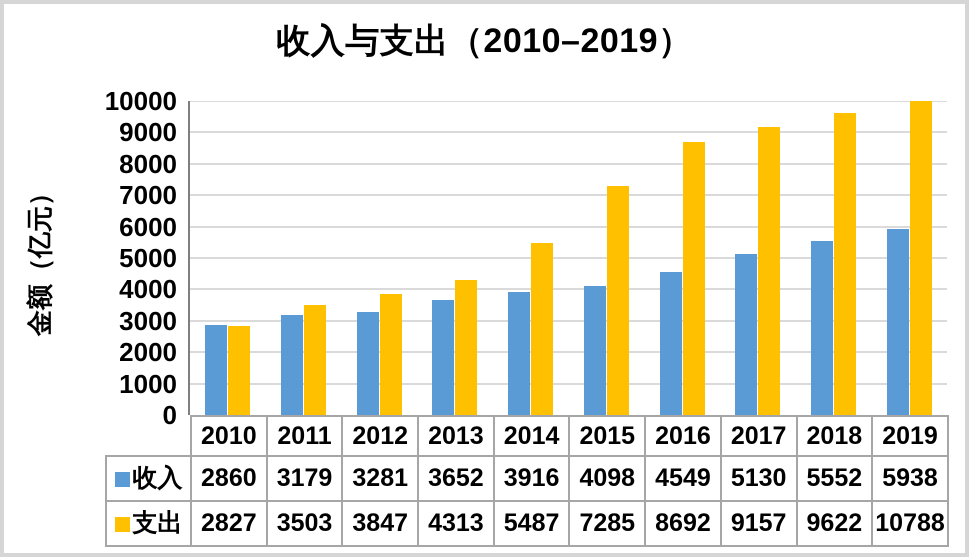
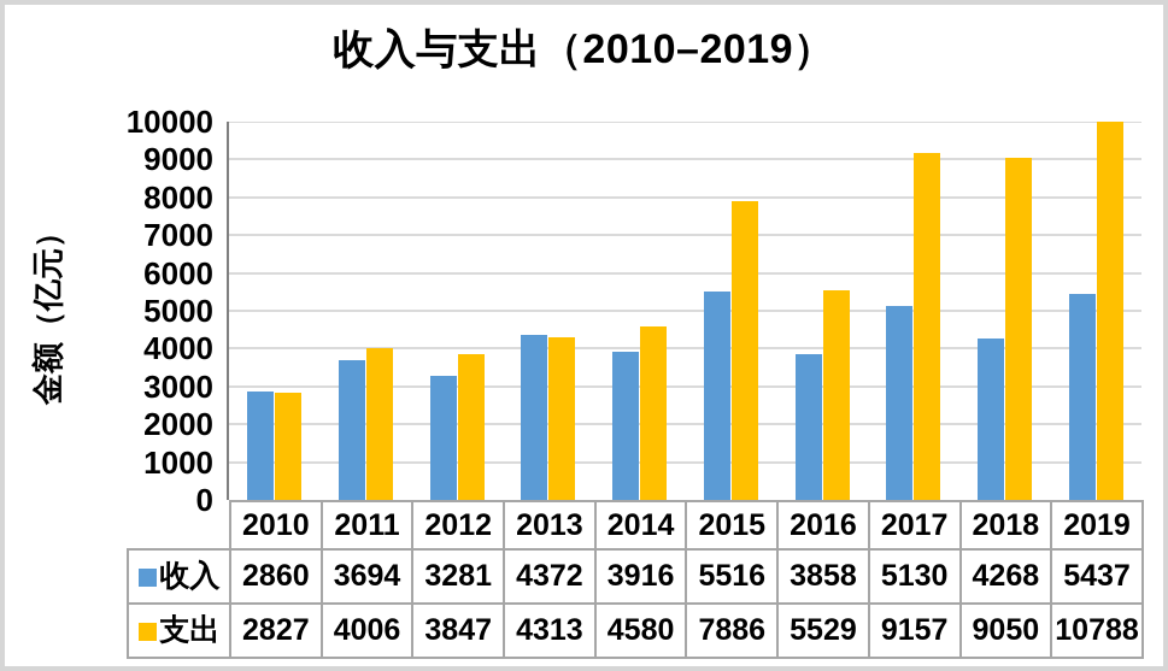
收入/2011: 3179 -> 3694
支出/2011: 3503 -> 4006
收入/2013: 3652 -> 4372
支出/2014: 5487 -> 4580
收入/2015: 4098 -> 5516
支出/2015: 7285 -> 7886
收入/2016: 4549 -> 3858
支出/2016: 8692 -> 5529
收入/2018: 5552 -> 4268
支出/2018: 9622 -> 9050
收入/2019: 5938 -> 5437
